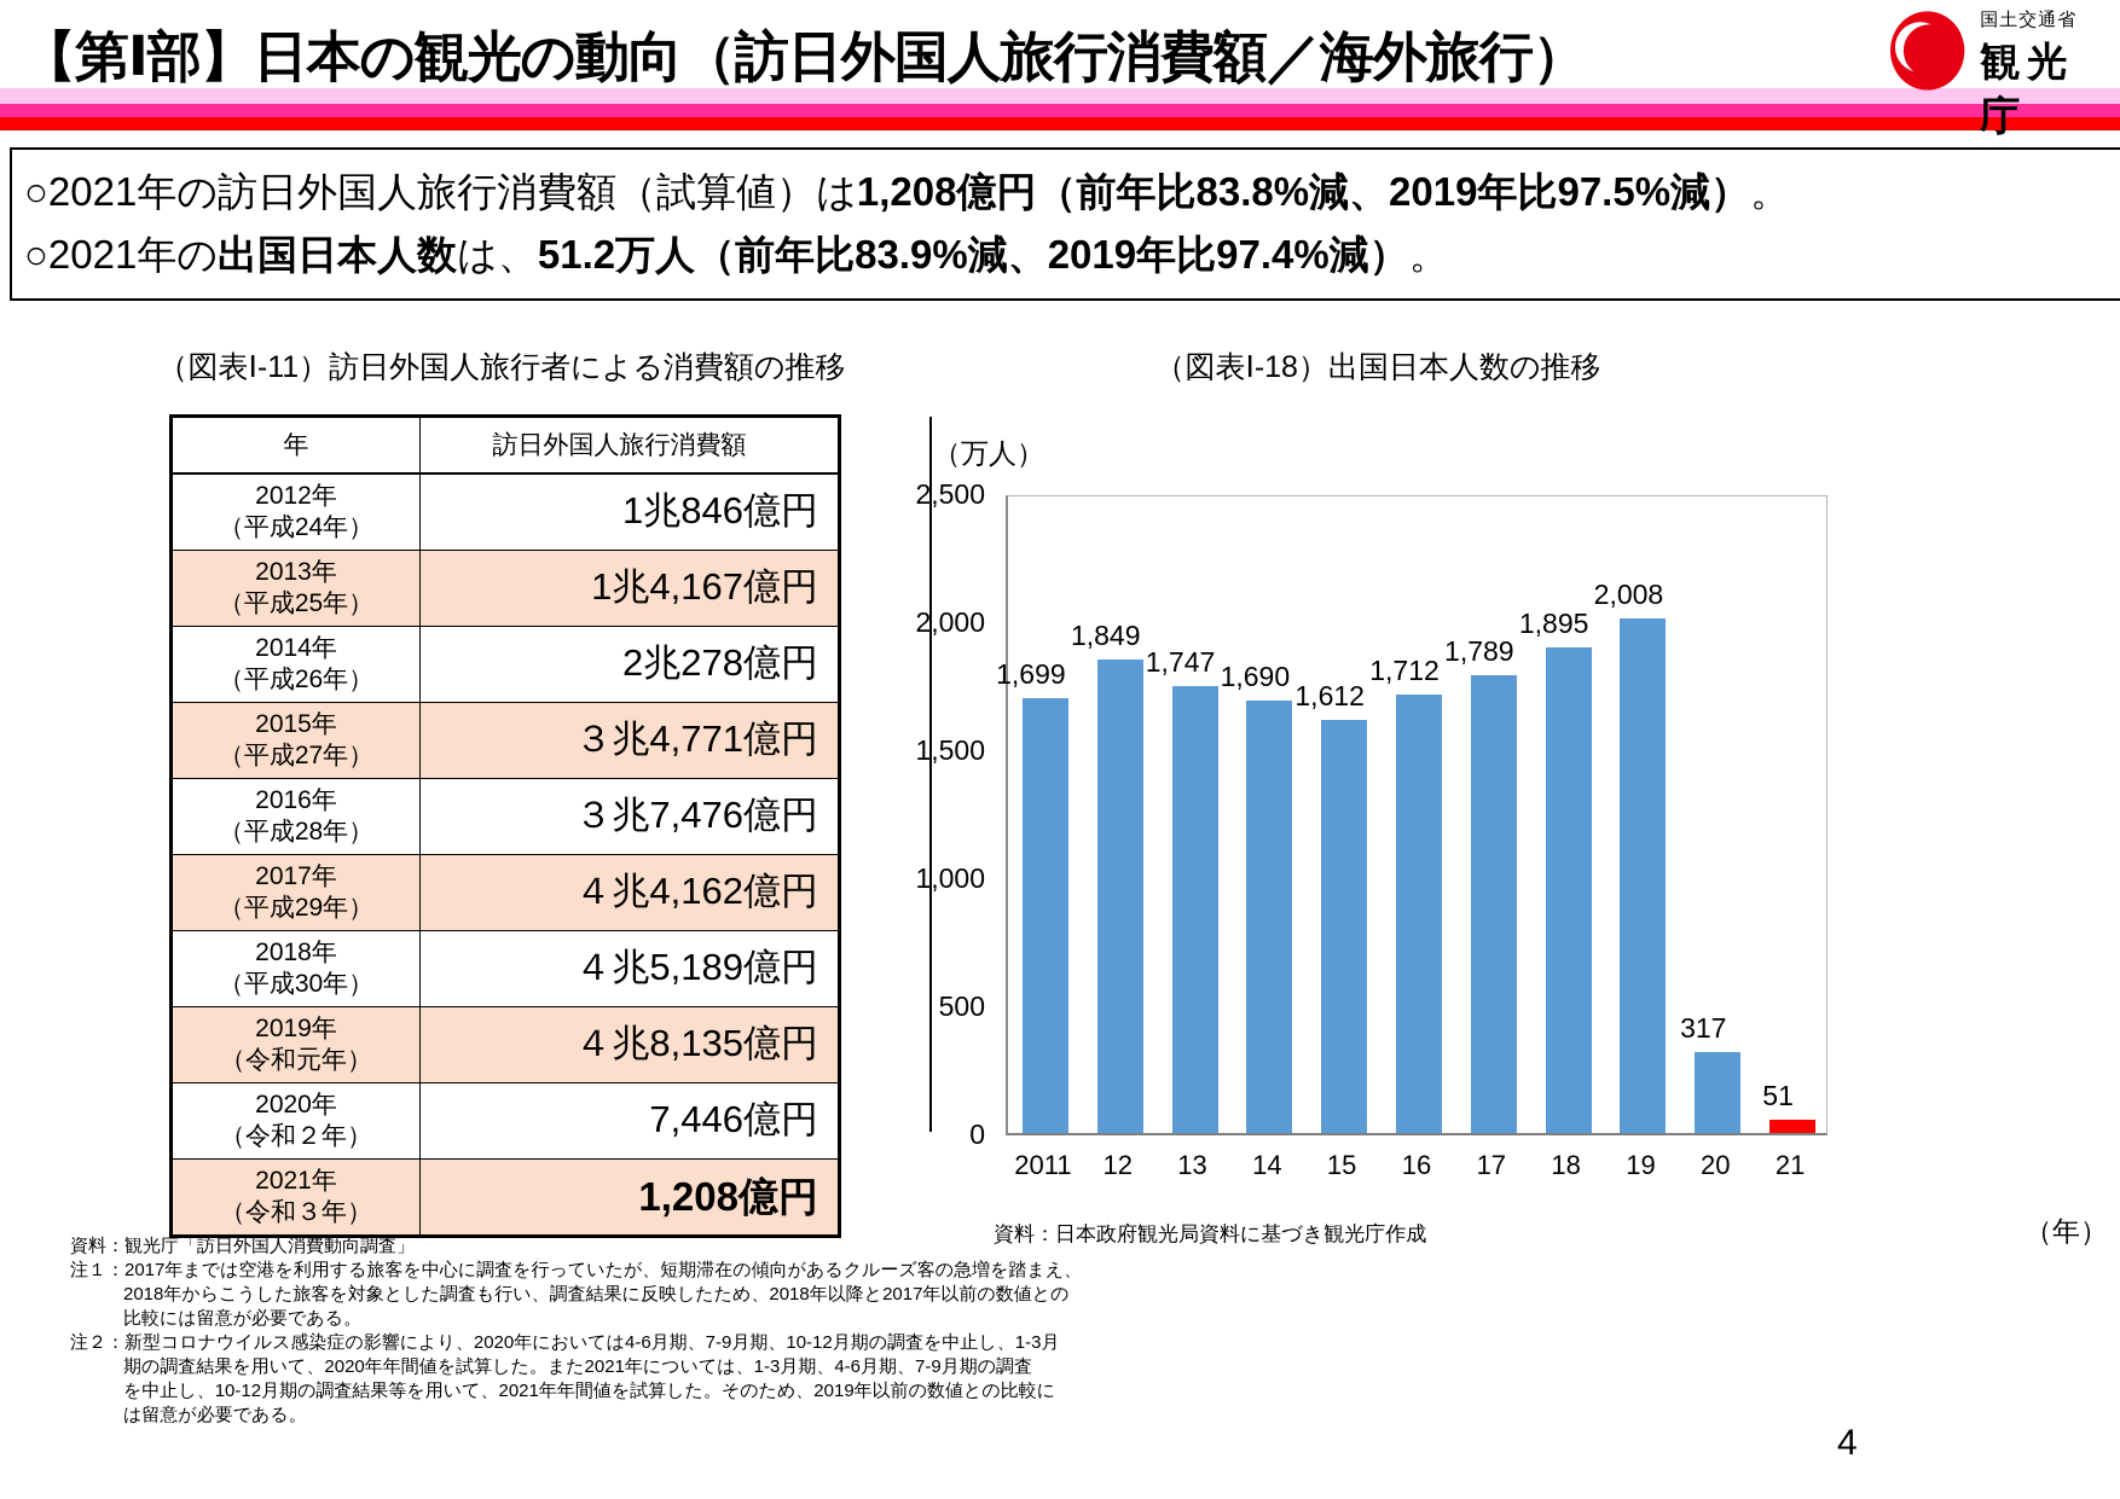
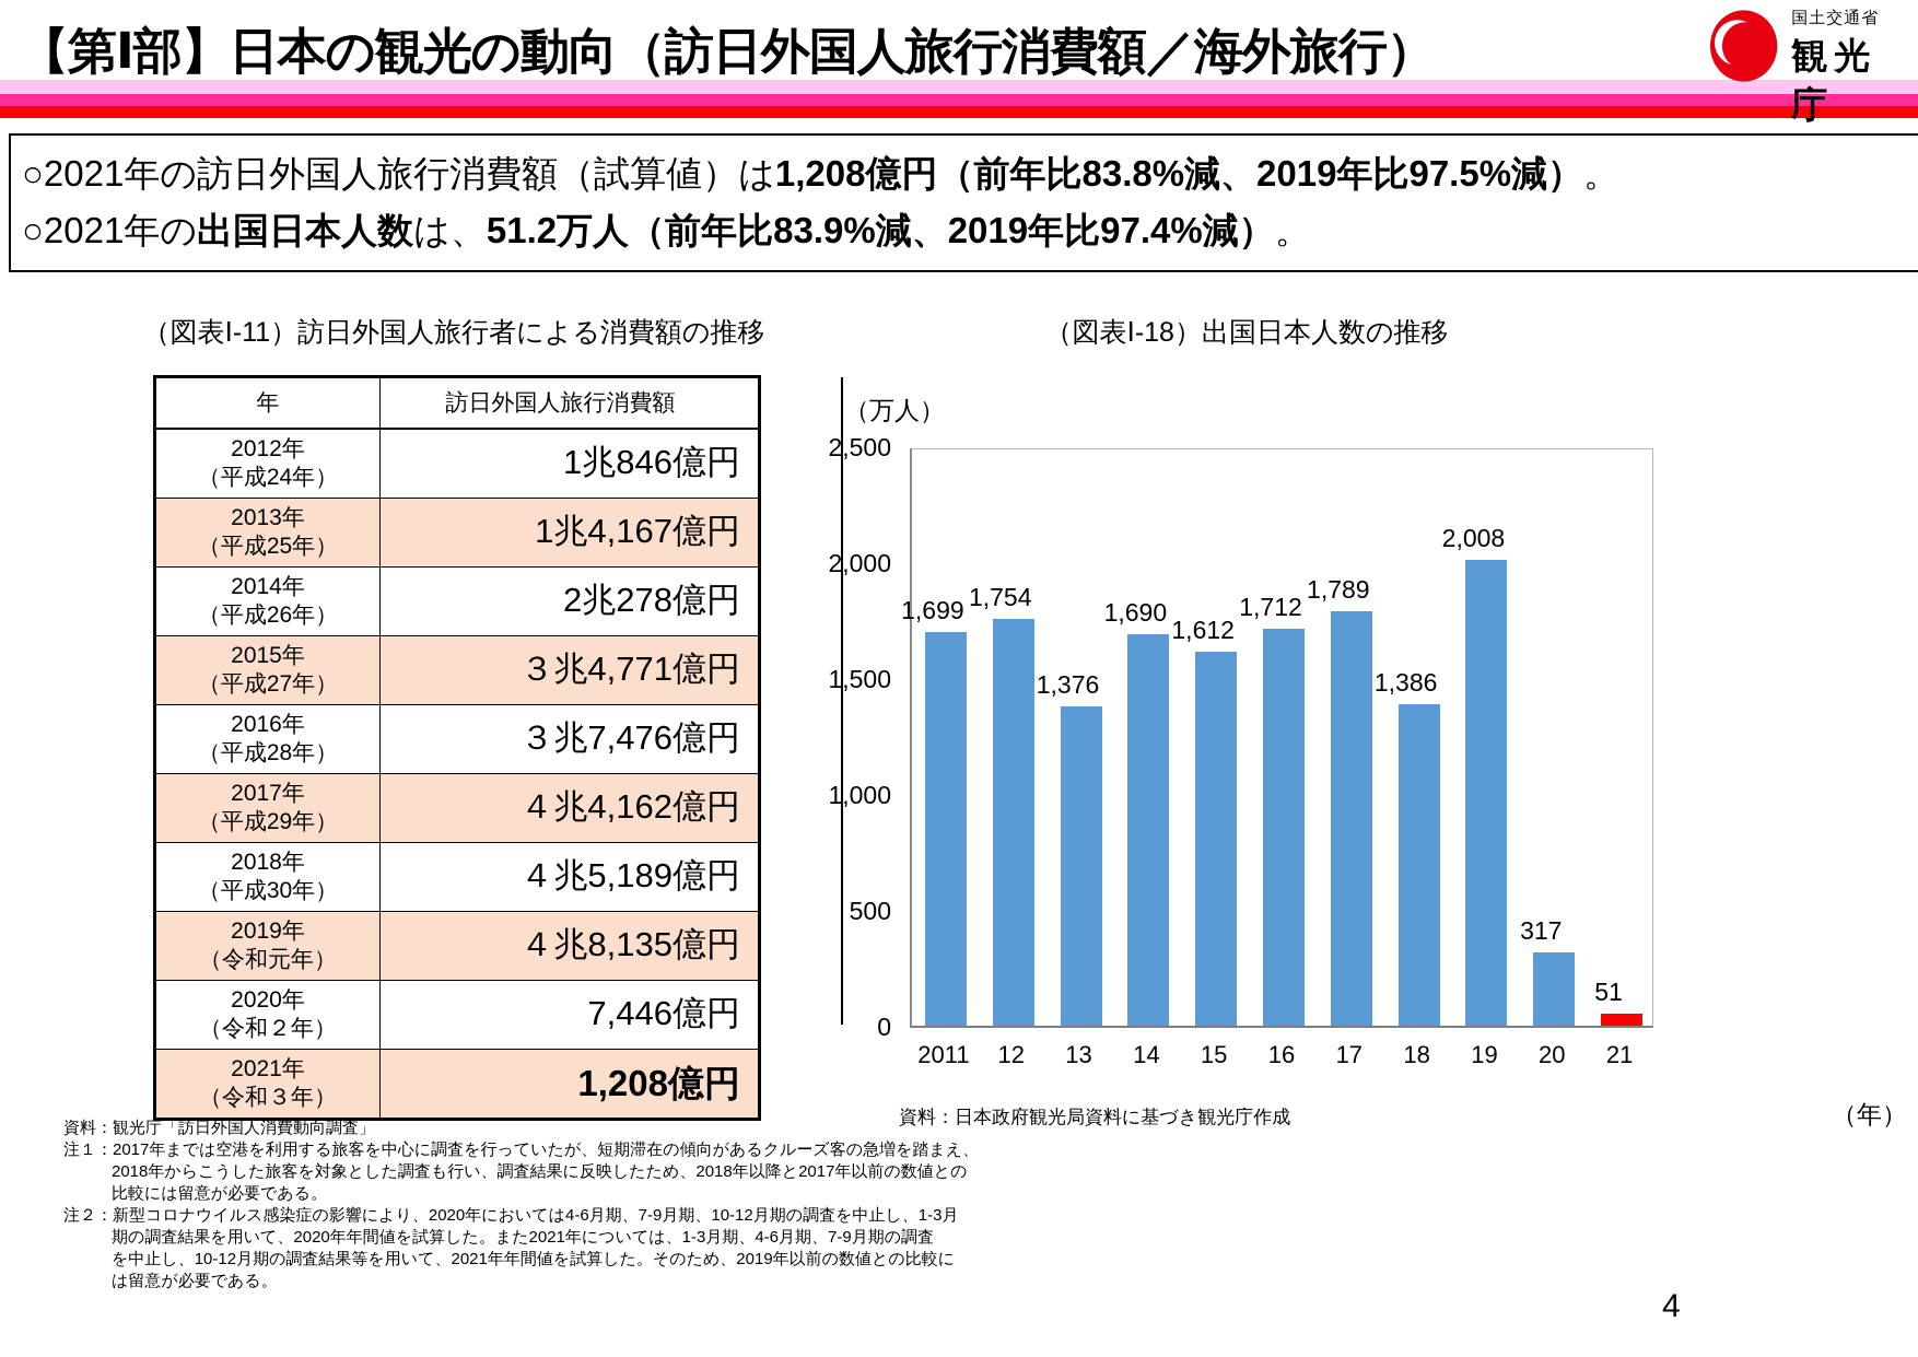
12: 1,849 -> 1,754
13: 1,747 -> 1,376
18: 1,895 -> 1,386
